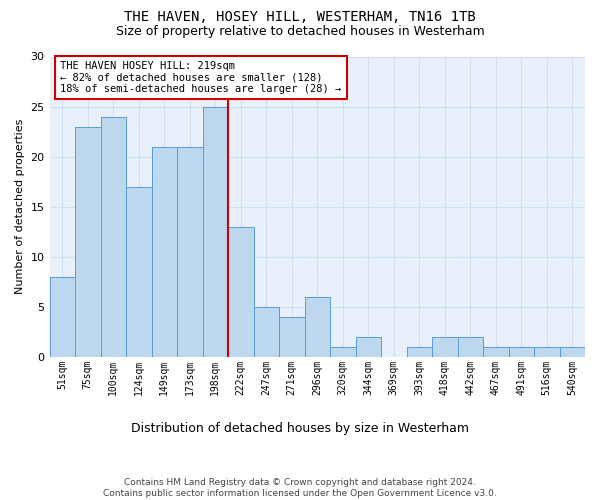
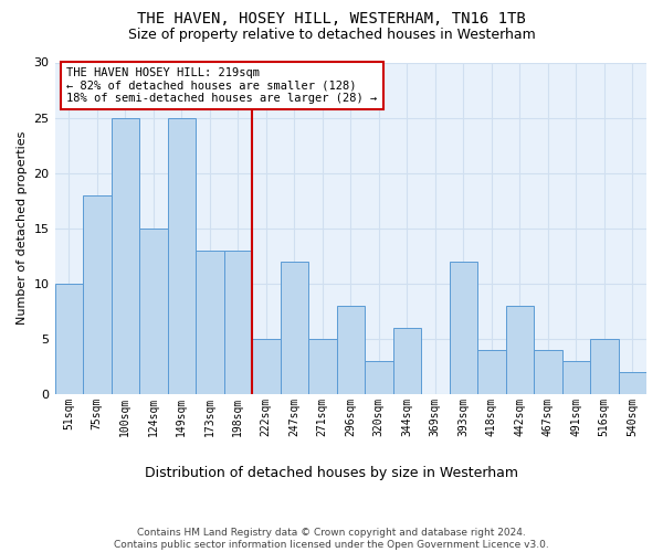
51sqm: 8 -> 10
75sqm: 23 -> 18
100sqm: 24 -> 25
124sqm: 17 -> 15
149sqm: 21 -> 25
173sqm: 21 -> 13
198sqm: 25 -> 13
222sqm: 13 -> 5
247sqm: 5 -> 12
271sqm: 4 -> 5
296sqm: 6 -> 8
320sqm: 1 -> 3
344sqm: 2 -> 6
393sqm: 1 -> 12
418sqm: 2 -> 4
442sqm: 2 -> 8
467sqm: 1 -> 4
491sqm: 1 -> 3
516sqm: 1 -> 5
540sqm: 1 -> 2
